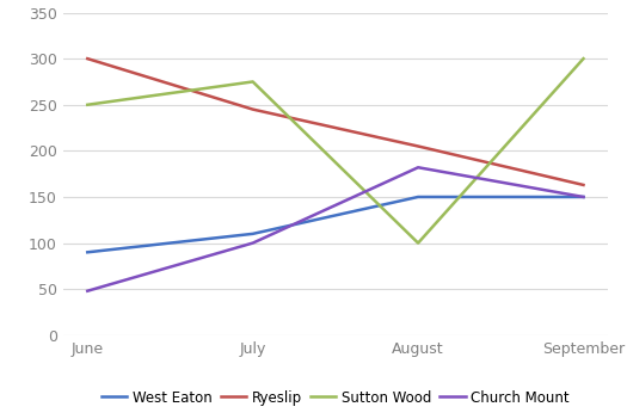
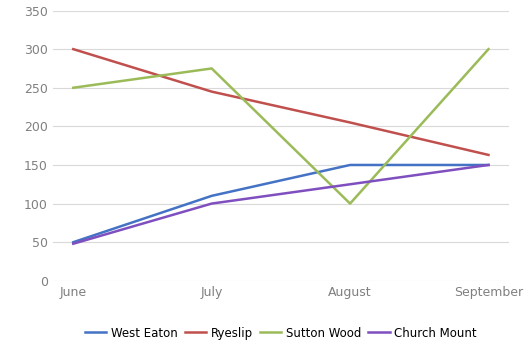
West Eaton/June: 90 -> 50
Church Mount/August: 182 -> 125
